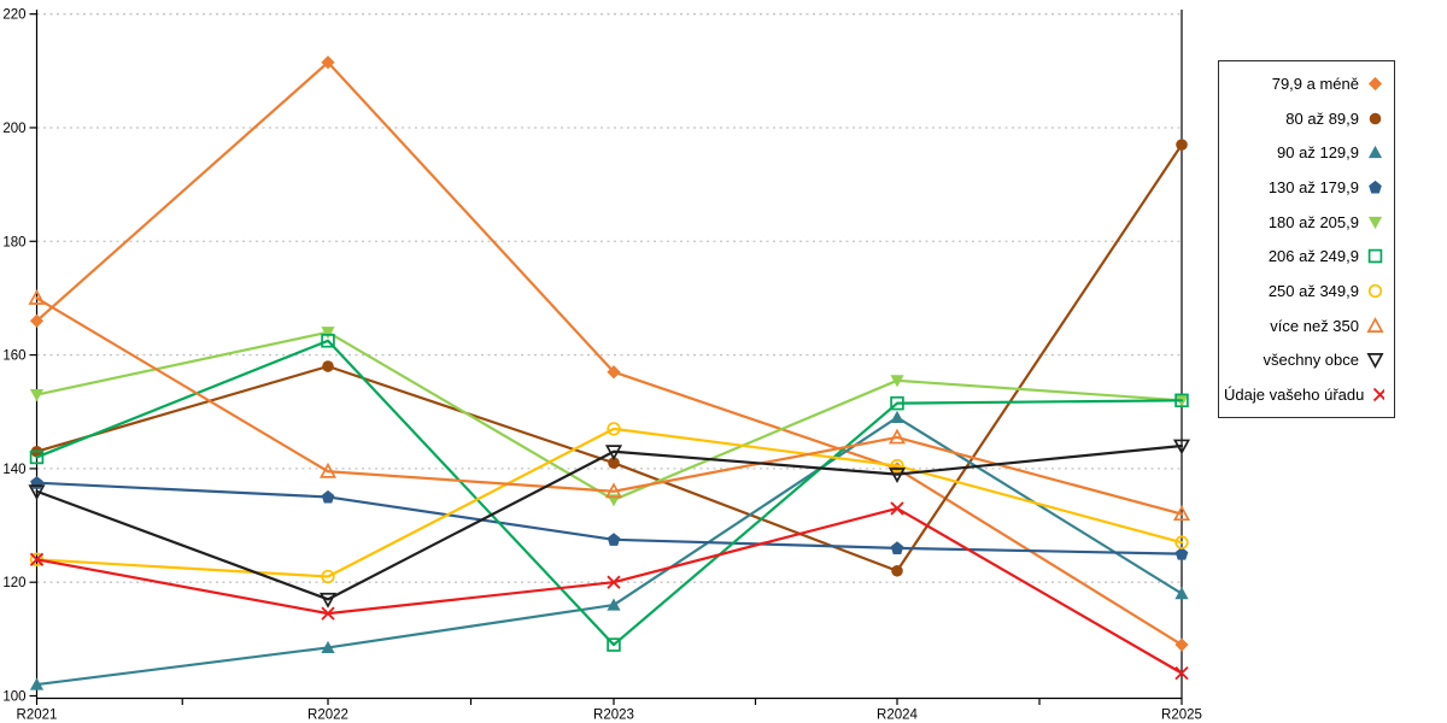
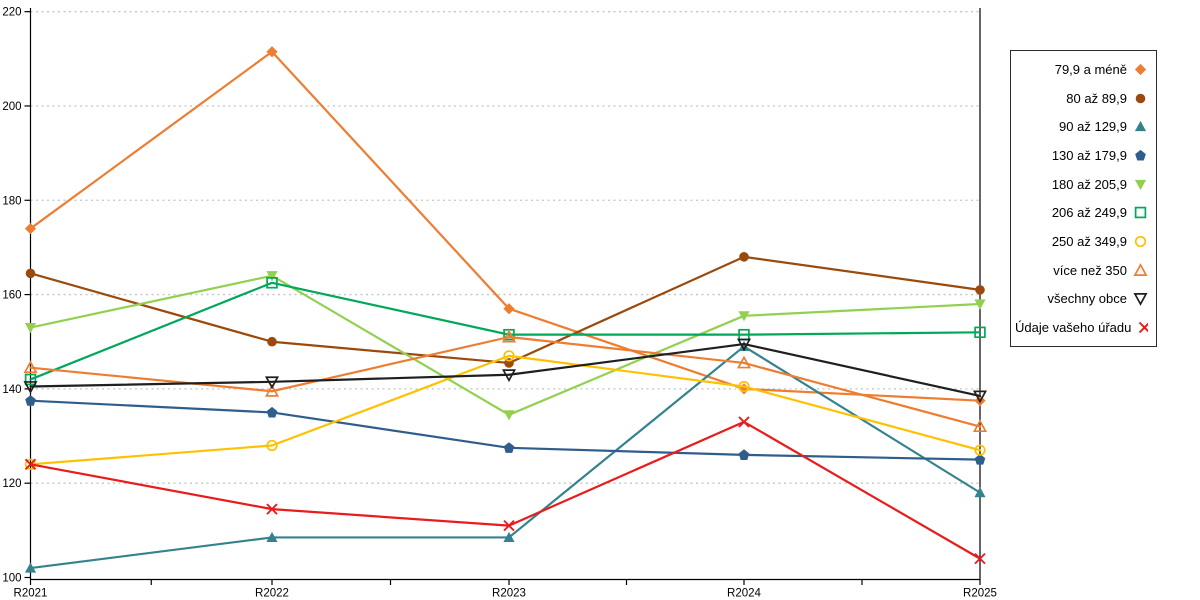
79,9 a méně/R2021: 166 -> 174
80 až 89,9/R2021: 143 -> 164
více než 350/R2021: 170 -> 144
všechny obce/R2021: 136 -> 140
80 až 89,9/R2022: 158 -> 150
250 až 349,9/R2022: 121 -> 128
všechny obce/R2022: 117 -> 142
80 až 89,9/R2023: 141 -> 146
90 až 129,9/R2023: 116 -> 108
206 až 249,9/R2023: 109 -> 152
více než 350/R2023: 136 -> 151
Údaje vašeho úřadu/R2023: 120 -> 111
80 až 89,9/R2024: 122 -> 168
všechny obce/R2024: 139 -> 150
79,9 a méně/R2025: 109 -> 138
80 až 89,9/R2025: 197 -> 161
180 až 205,9/R2025: 152 -> 158
všechny obce/R2025: 144 -> 138
